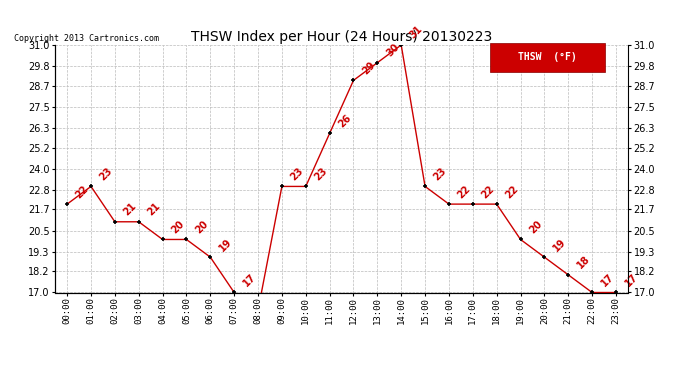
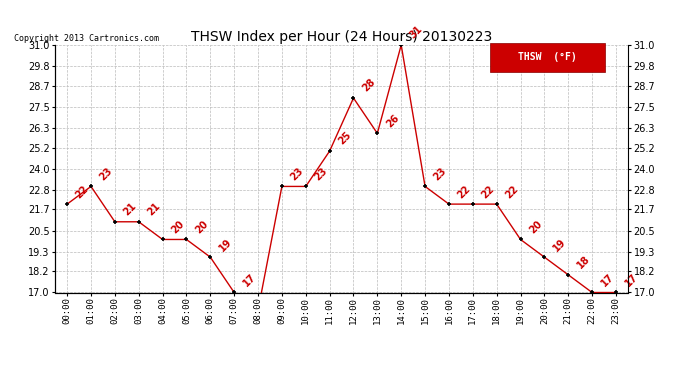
11:00: 26 -> 25
12:00: 29 -> 28
13:00: 30 -> 26
